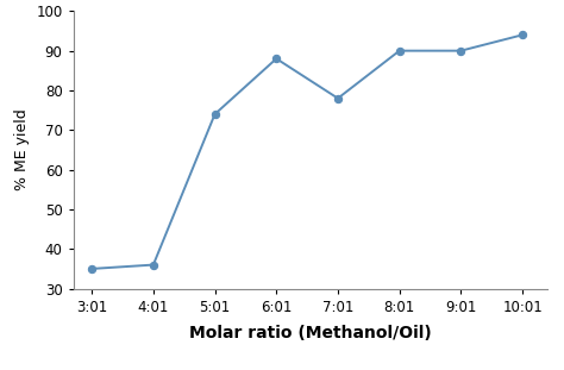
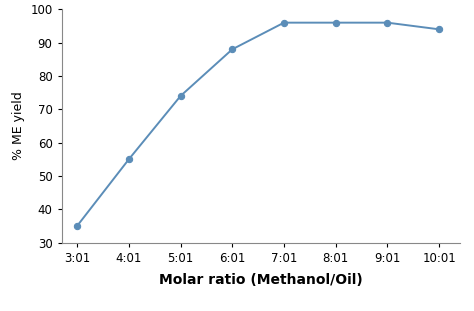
4:01: 36 -> 55
7:01: 78 -> 96
8:01: 90 -> 96
9:01: 90 -> 96
